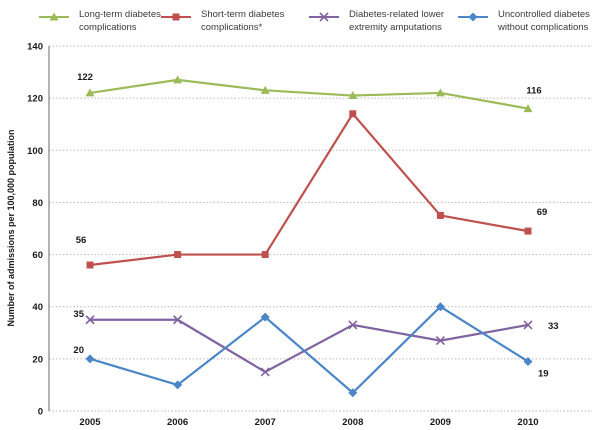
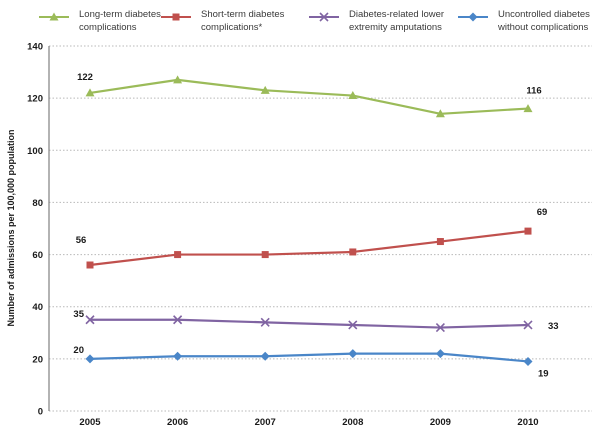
Uncontrolled diabetes without complications/2006: 10 -> 21
Diabetes-related lower extremity amputations/2007: 15 -> 34
Uncontrolled diabetes without complications/2007: 36 -> 21
Short-term diabetes complications*/2008: 114 -> 61
Uncontrolled diabetes without complications/2008: 7 -> 22
Long-term diabetes complications/2009: 122 -> 114
Short-term diabetes complications*/2009: 75 -> 65
Diabetes-related lower extremity amputations/2009: 27 -> 32
Uncontrolled diabetes without complications/2009: 40 -> 22
